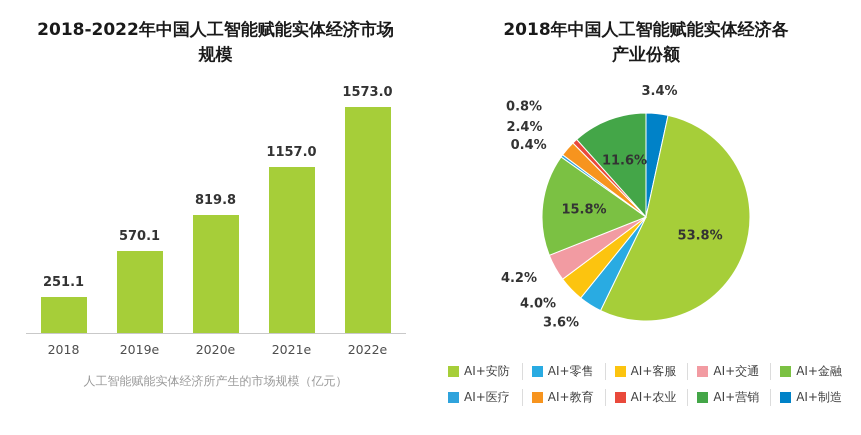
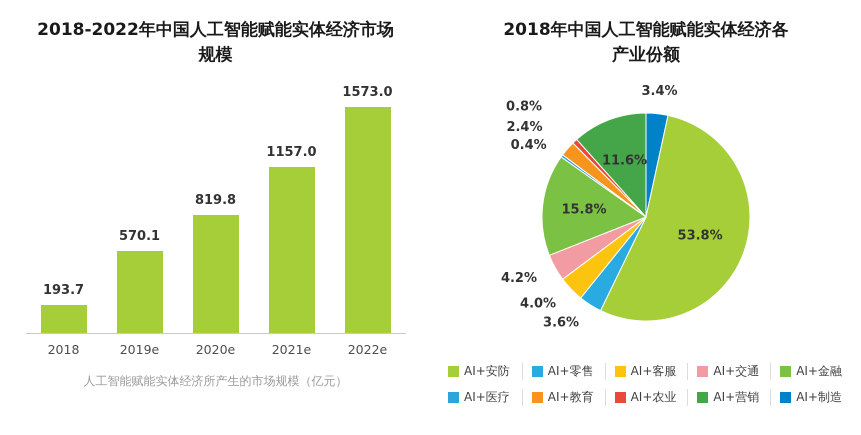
2018-2022年中国人工智能赋能实体经济市场规模/2018: 251.1 -> 193.7
